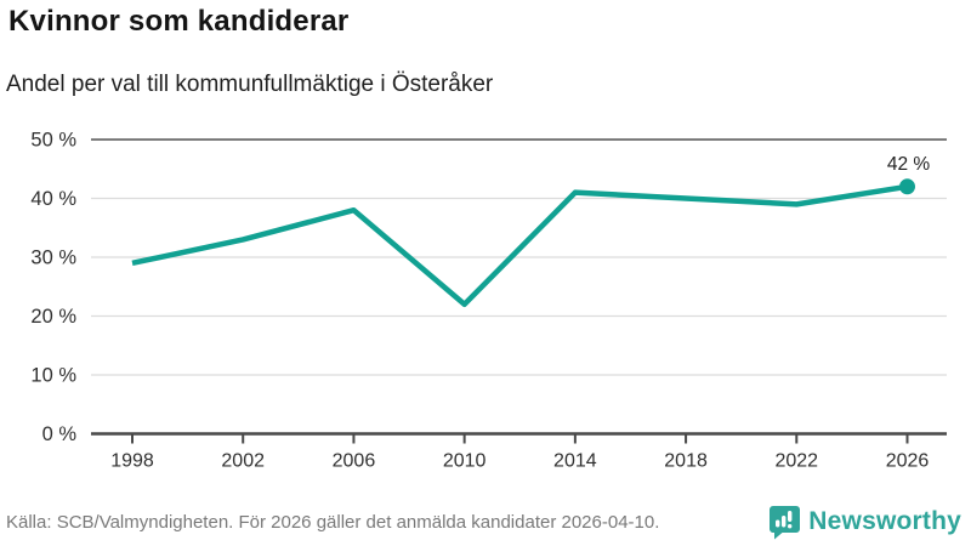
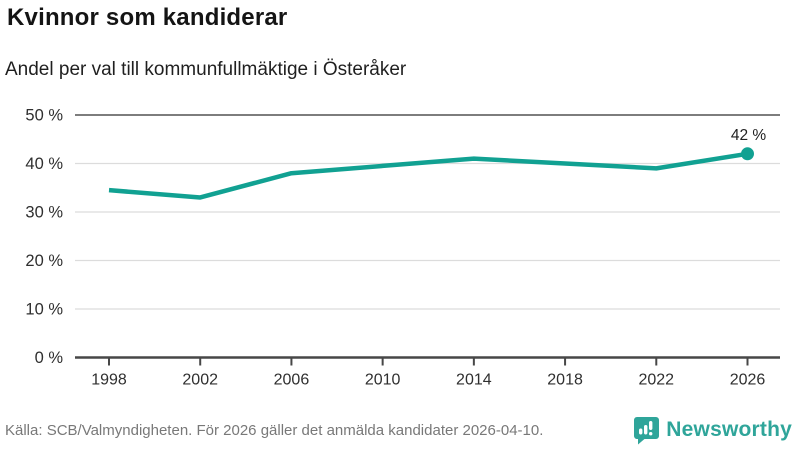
1998: 29% -> 34%
2010: 22% -> 40%
